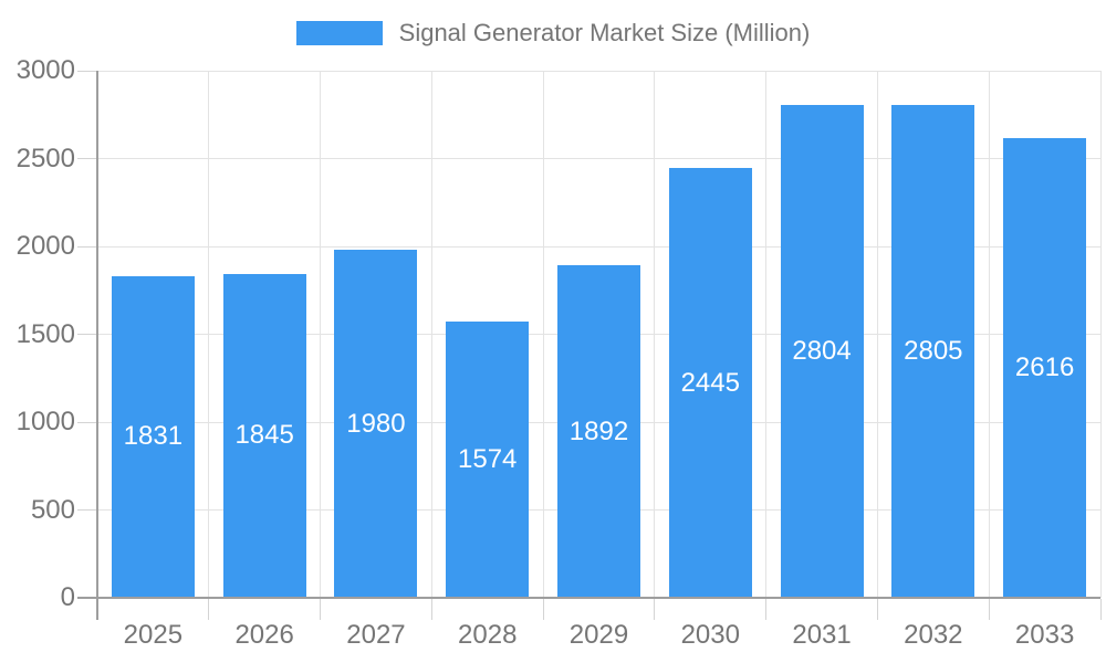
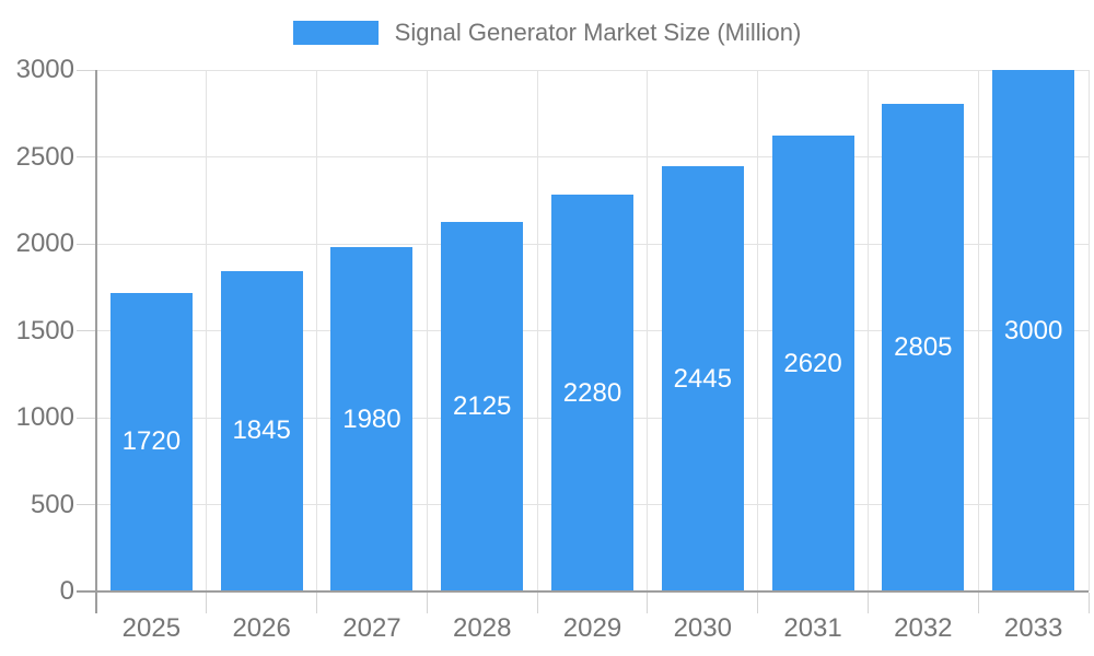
2025: 1831 -> 1720
2028: 1574 -> 2125
2029: 1892 -> 2280
2031: 2804 -> 2620
2033: 2616 -> 3000
